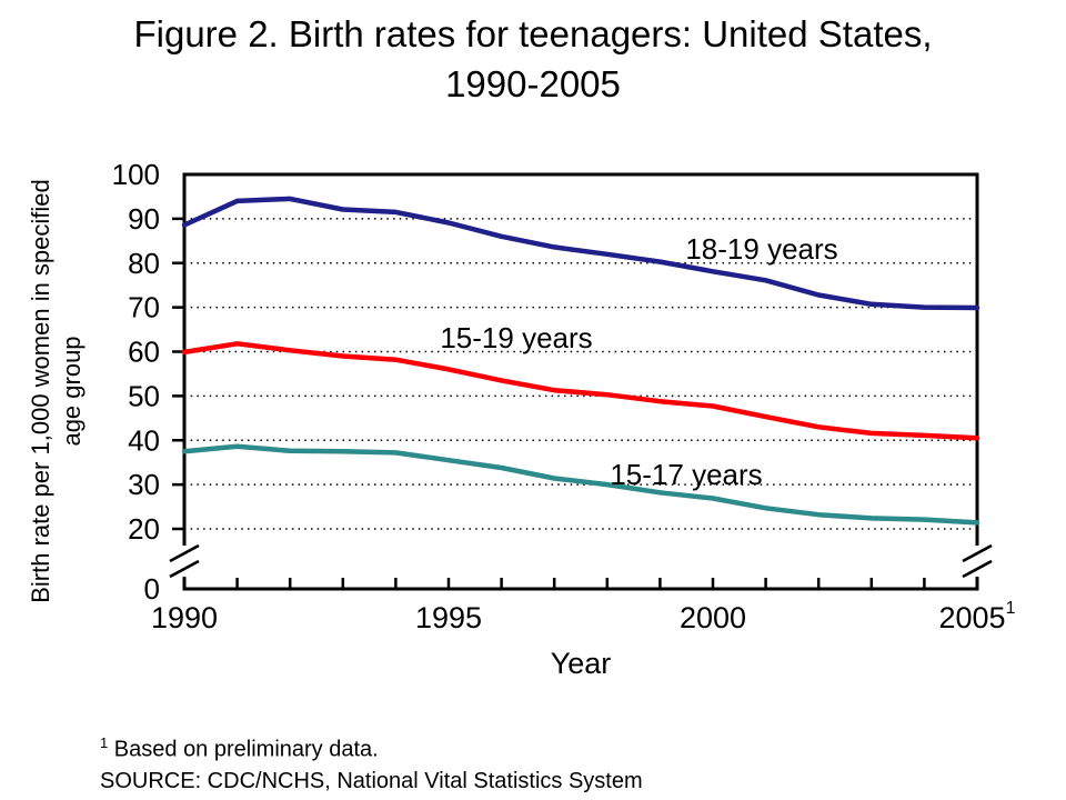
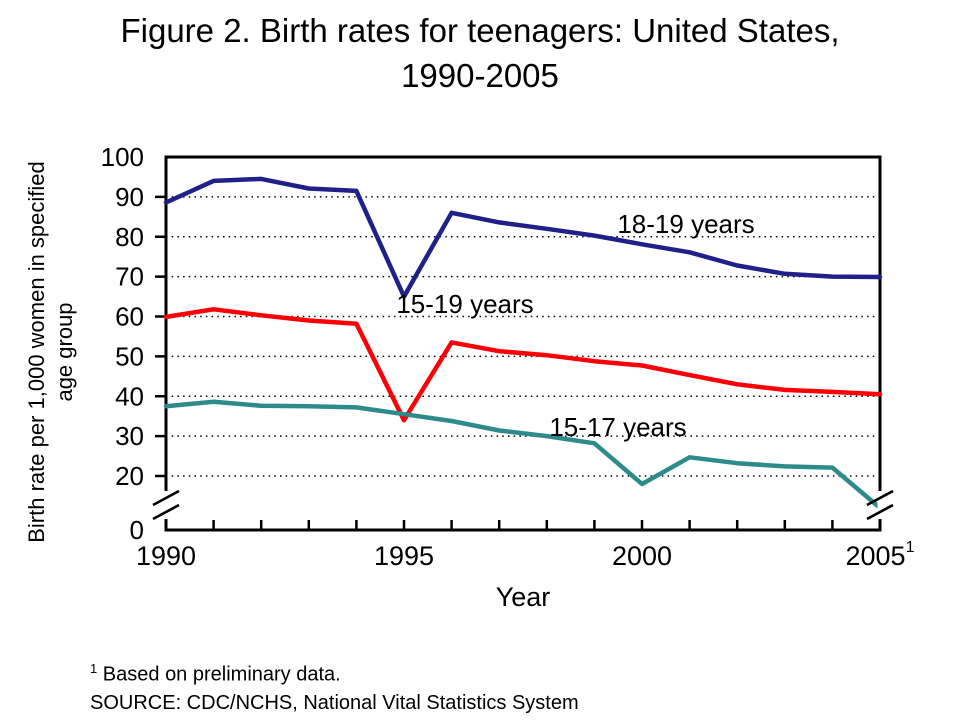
18-19 years/1995: 89 -> 65
15-19 years/1995: 56 -> 34
15-17 years/2000: 27 -> 18
15-17 years/2005: 21 -> 12
